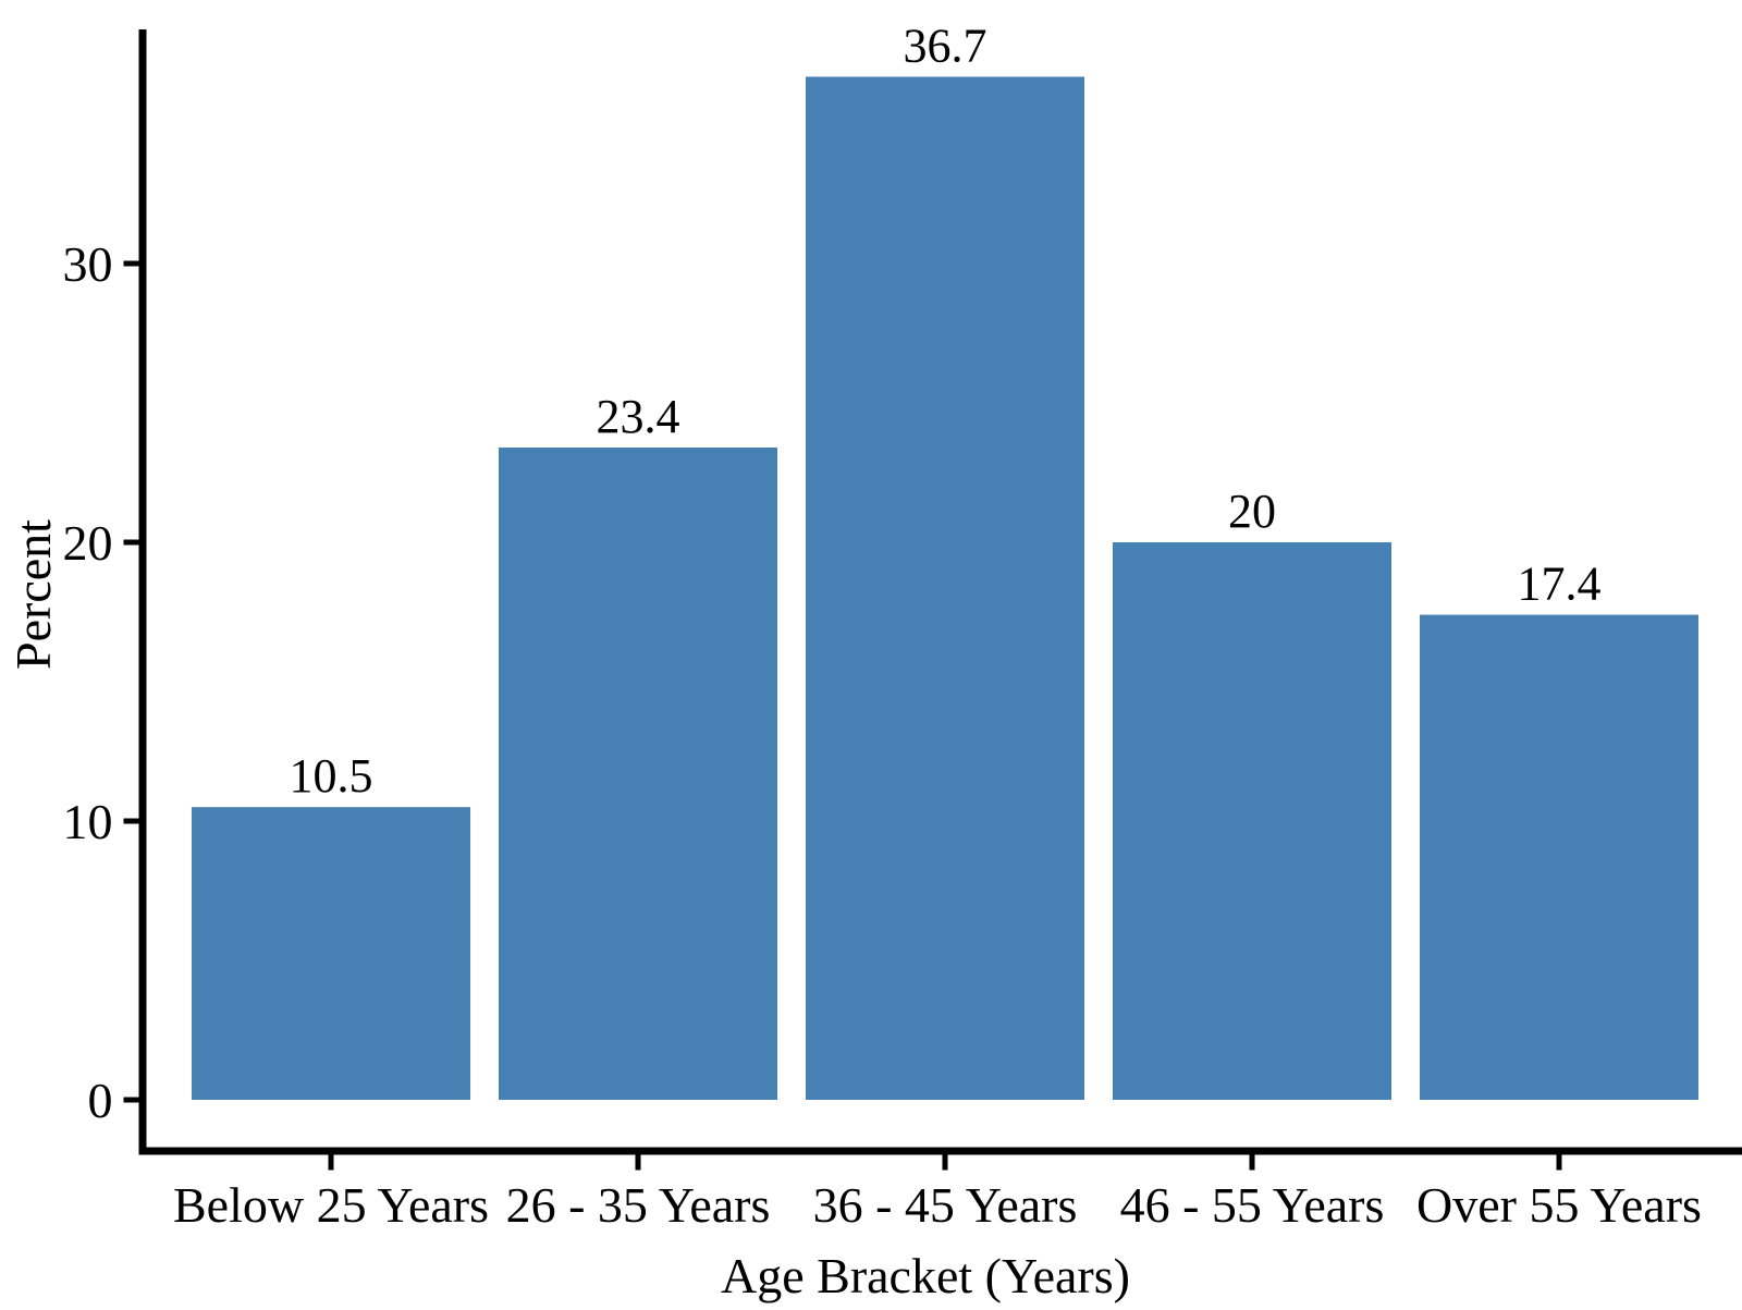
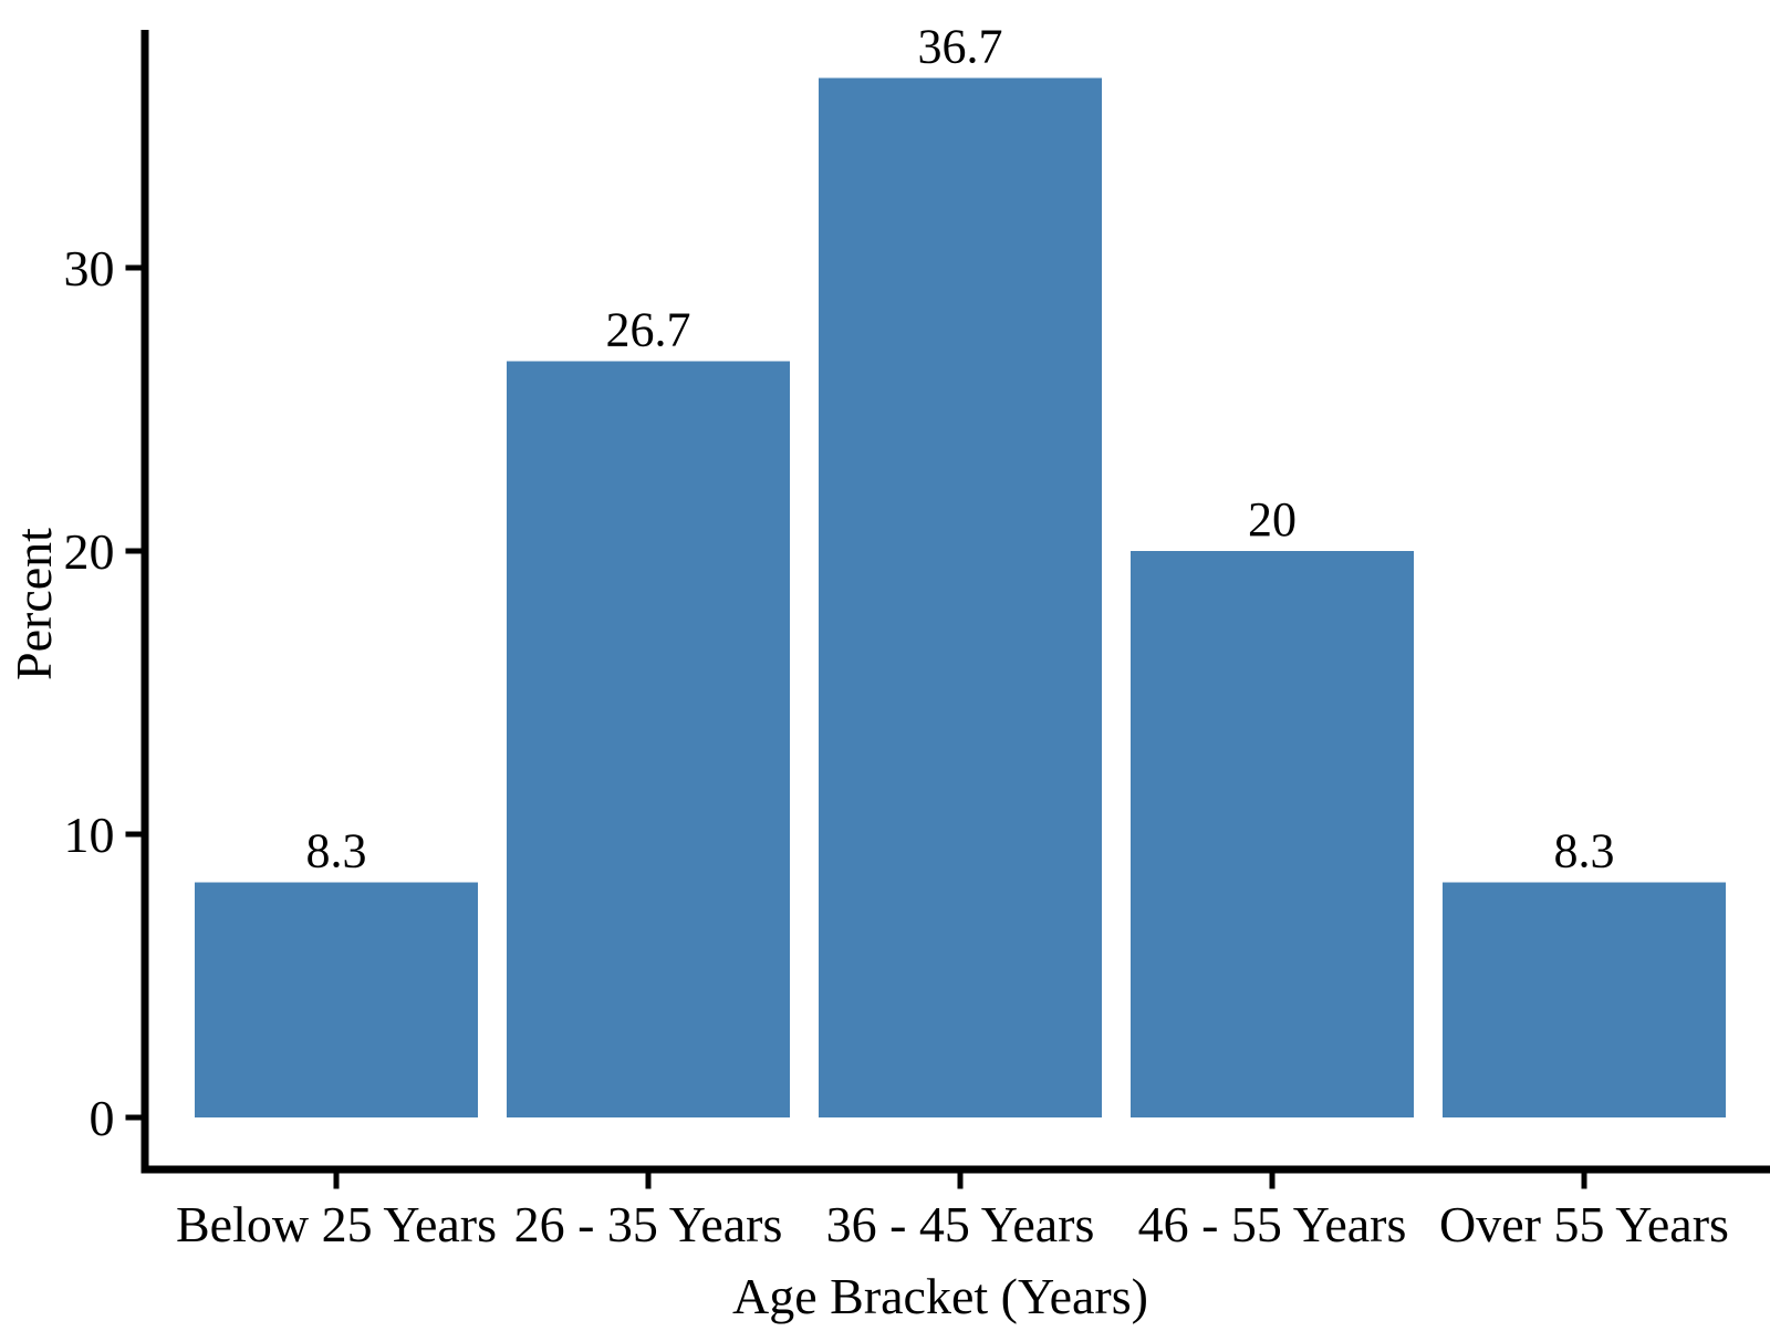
Below 25 Years: 10.5 -> 8.3
26 - 35 Years: 23.4 -> 26.7
Over 55 Years: 17.4 -> 8.3
